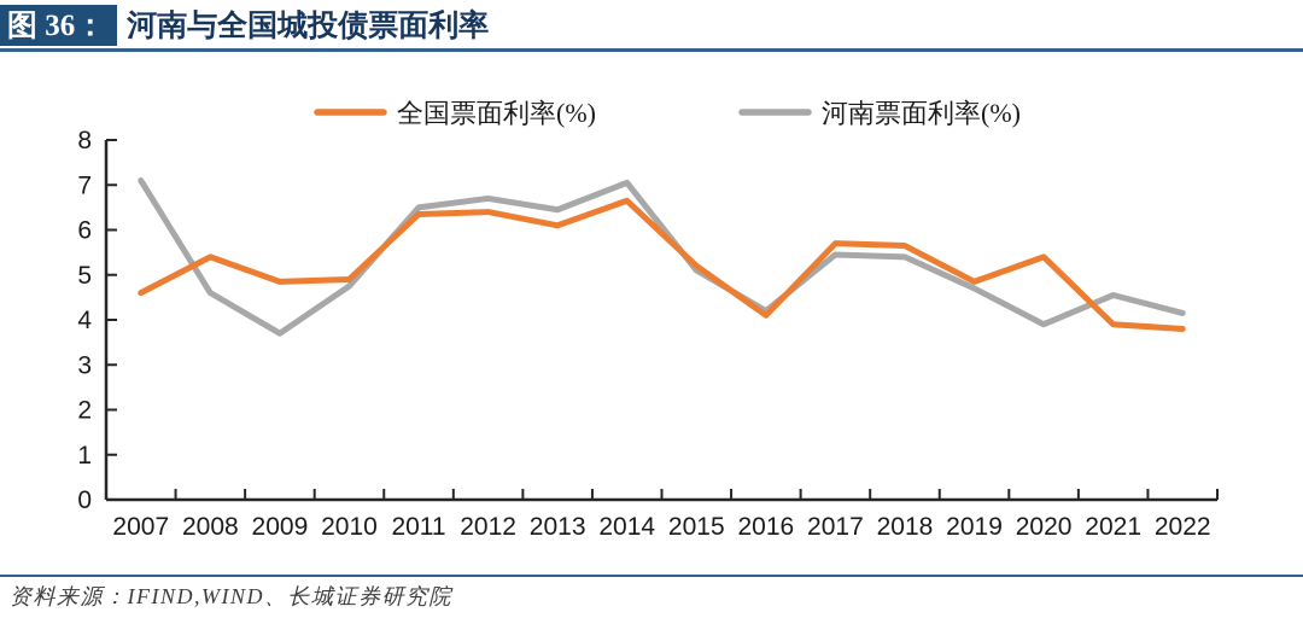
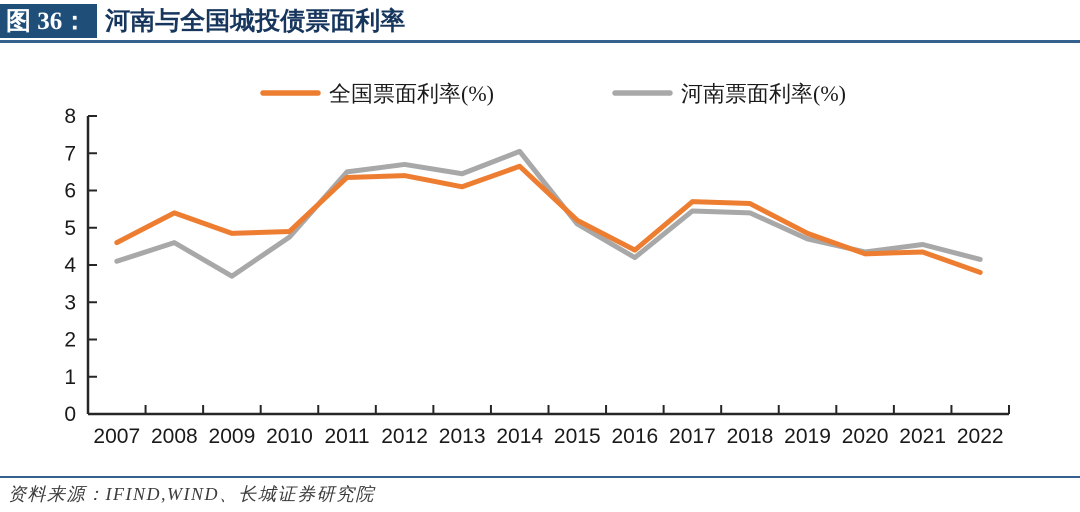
河南票面利率(%)/2007: 7.1 -> 4.1
全国票面利率(%)/2016: 4.1 -> 4.4
全国票面利率(%)/2020: 5.4 -> 4.3
河南票面利率(%)/2020: 3.9 -> 4.3
全国票面利率(%)/2021: 3.9 -> 4.3
